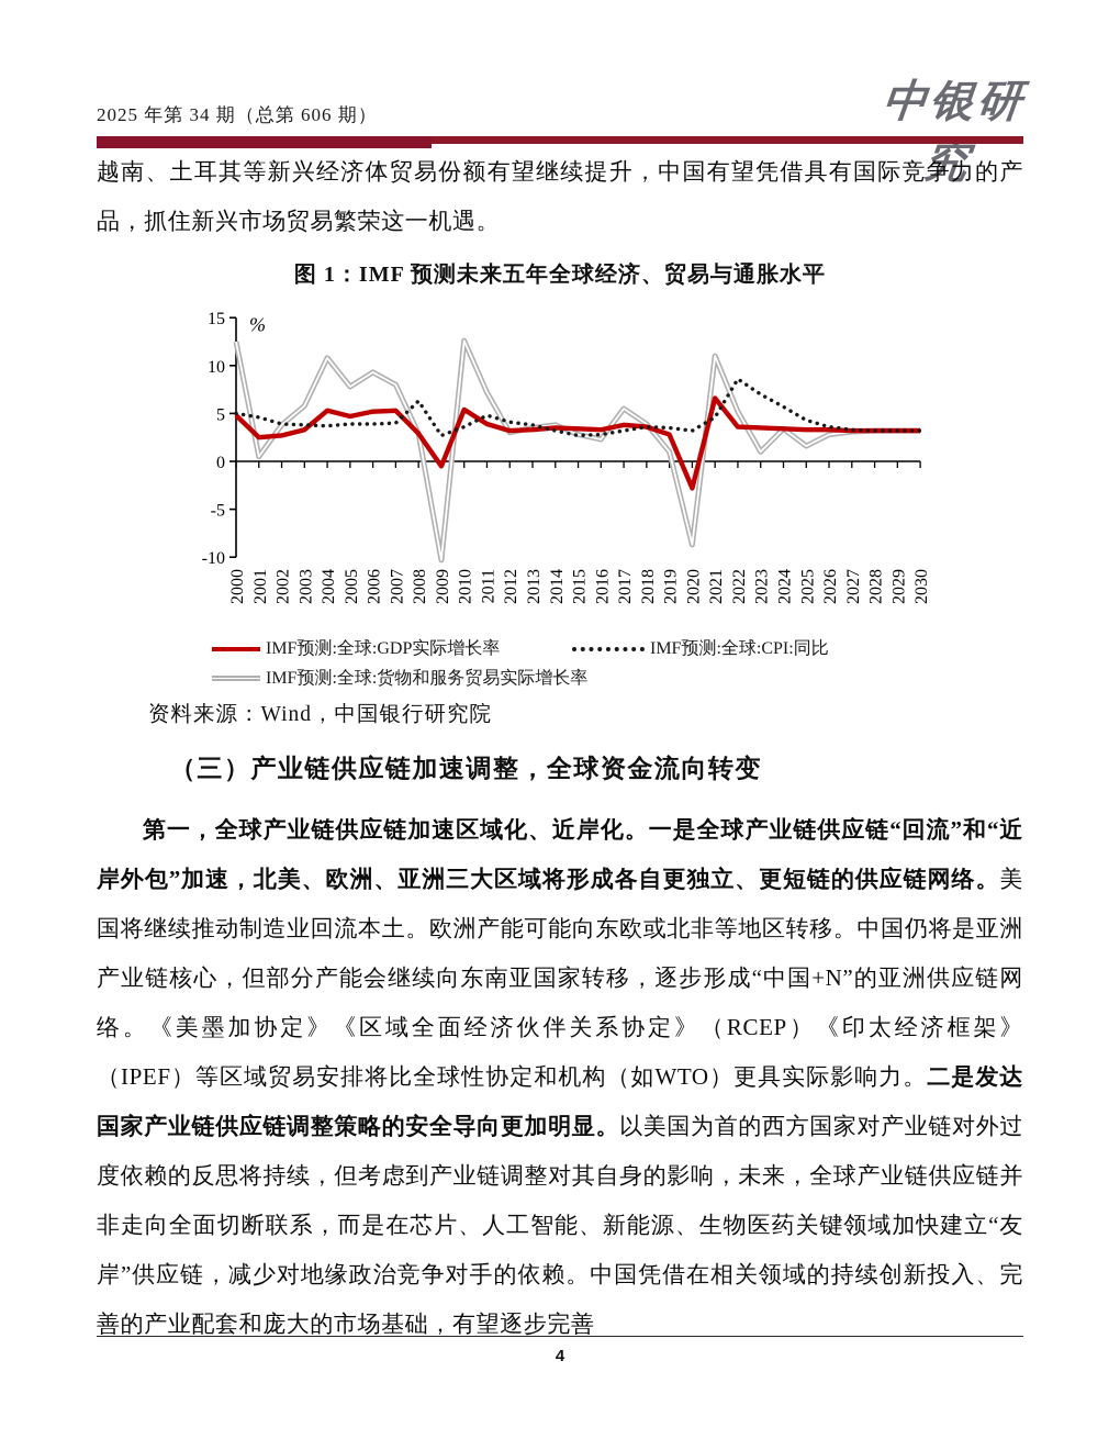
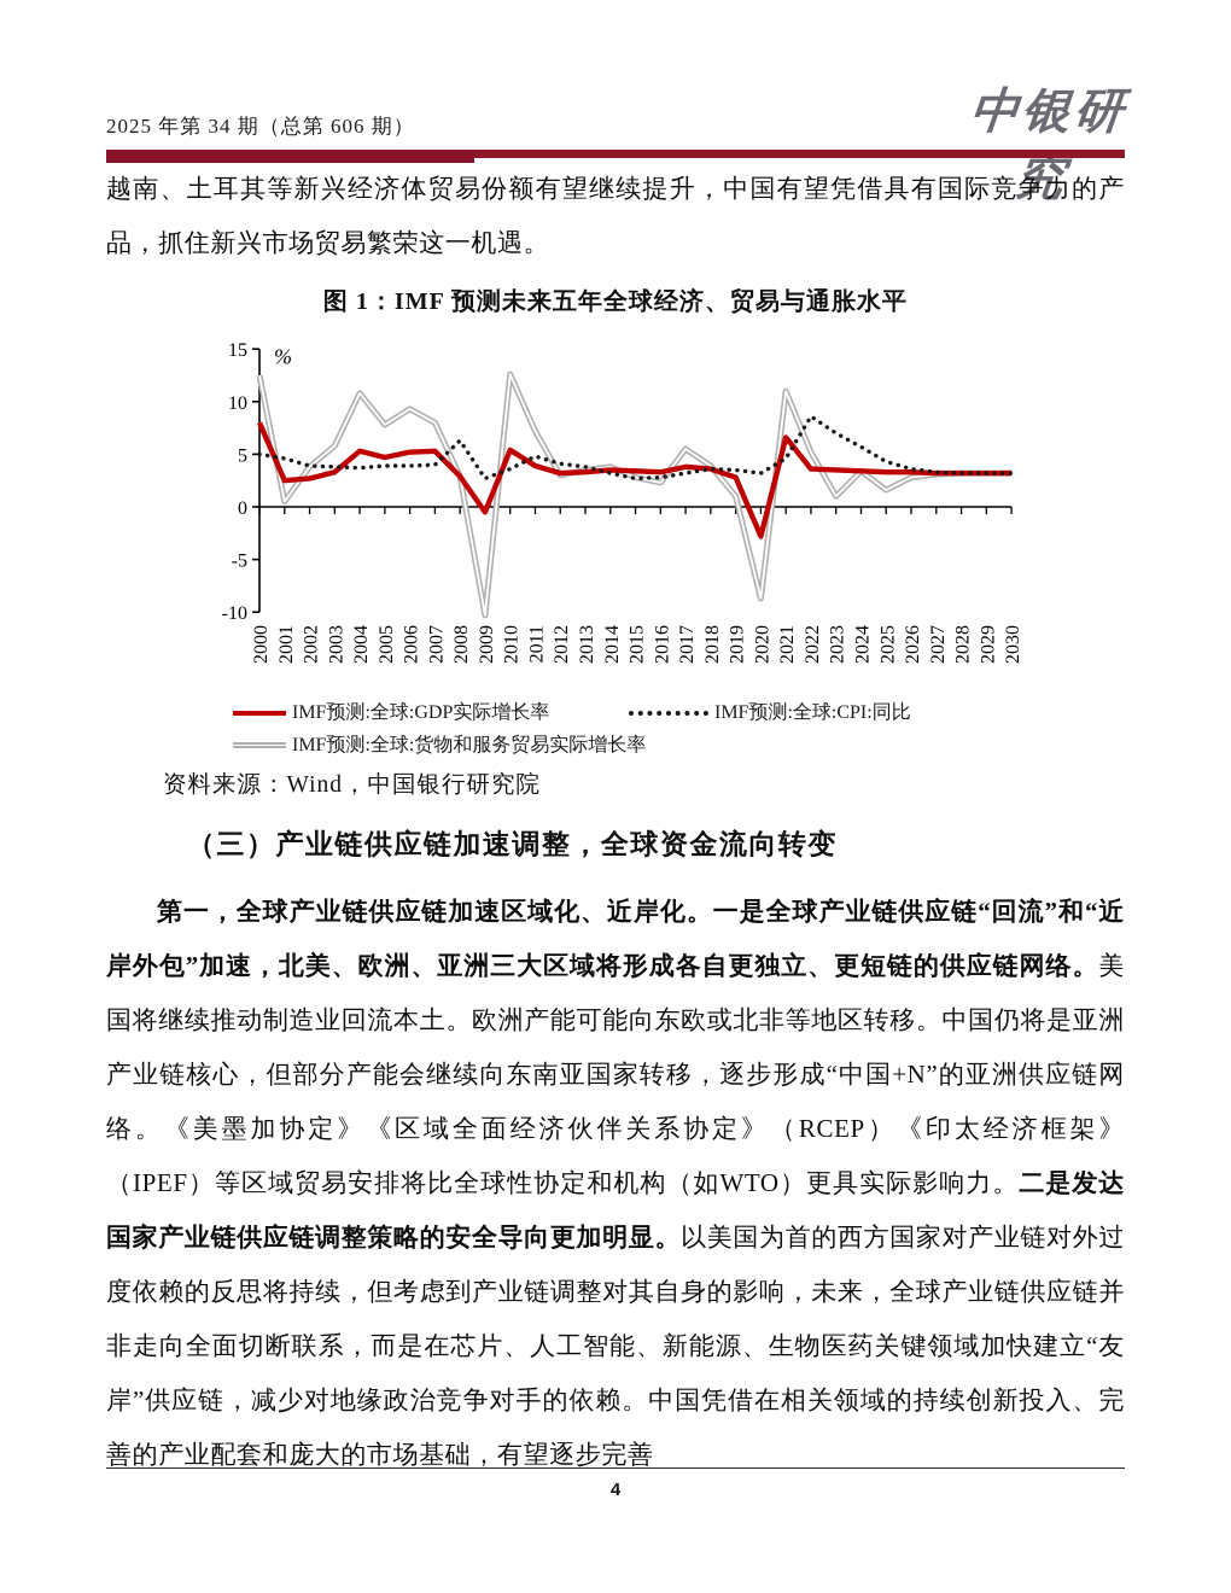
IMF预测:全球:GDP实际增长率/2000: 5 -> 8
